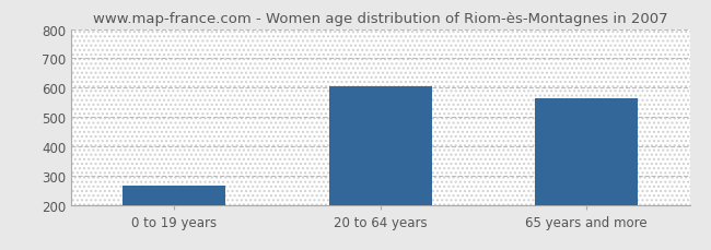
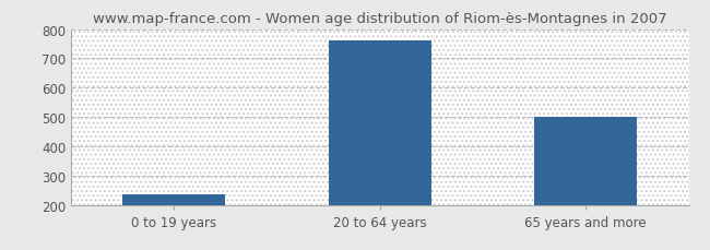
0 to 19 years: 265 -> 237
20 to 64 years: 605 -> 762
65 years and more: 565 -> 500
